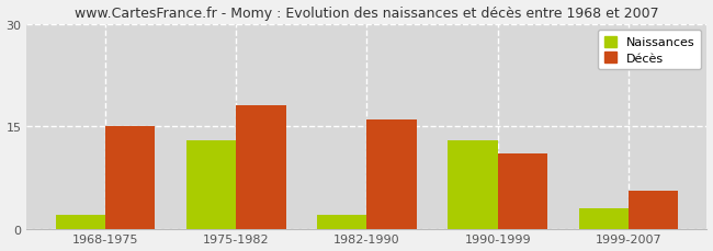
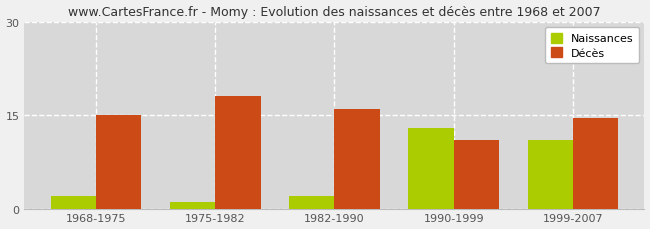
Naissances/1975-1982: 13 -> 1
Naissances/1999-2007: 3 -> 11
Décès/1999-2007: 5.6 -> 14.5
